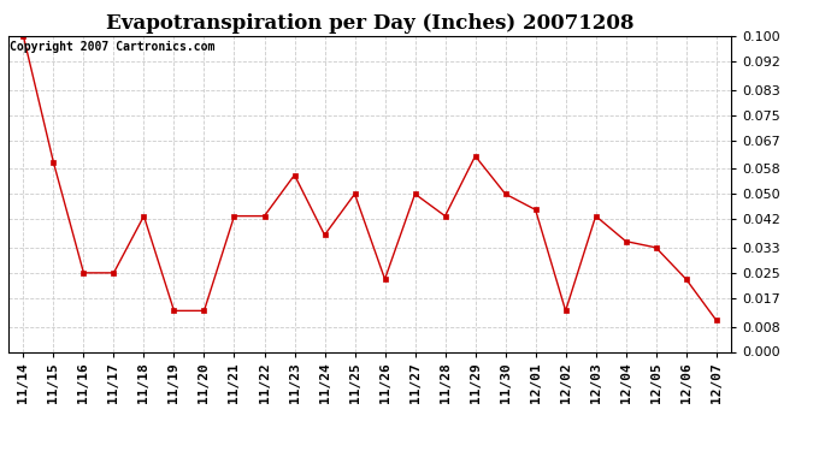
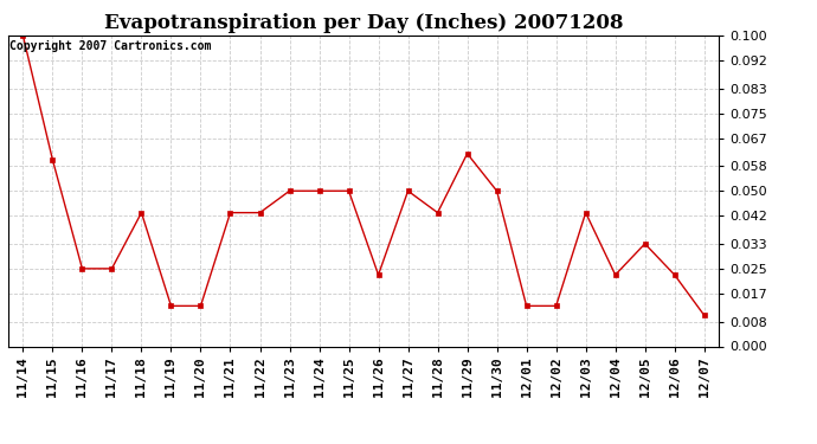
11/23: 0.056 -> 0.050
11/24: 0.037 -> 0.050
12/01: 0.045 -> 0.013
12/04: 0.035 -> 0.023
